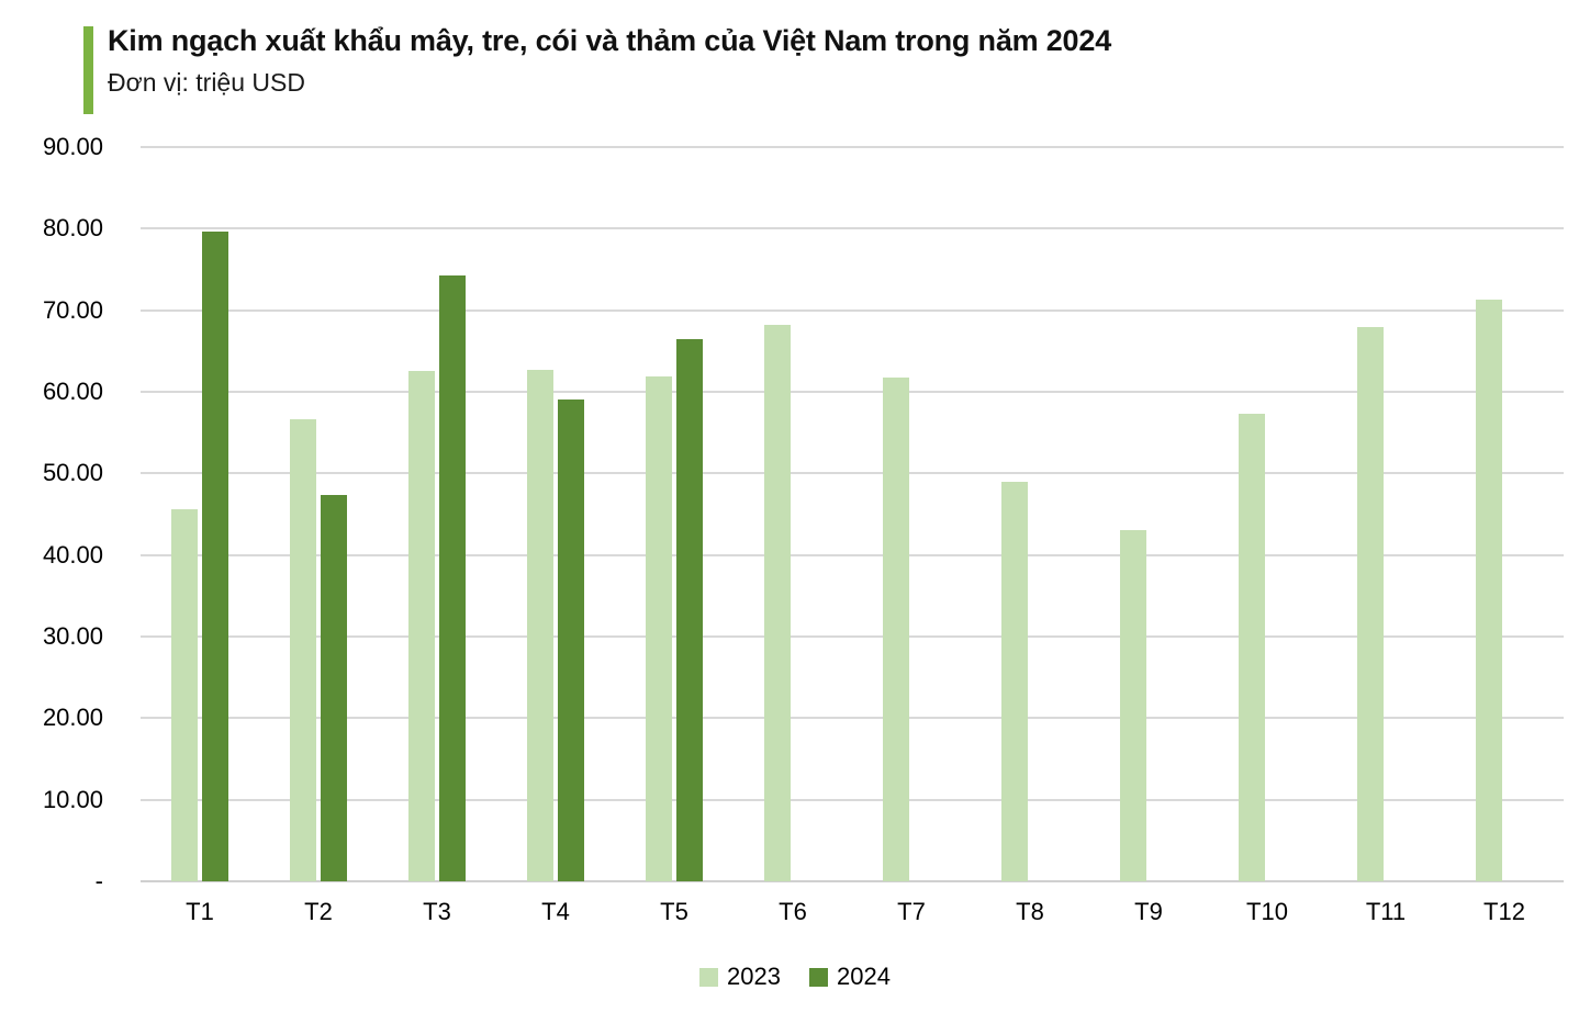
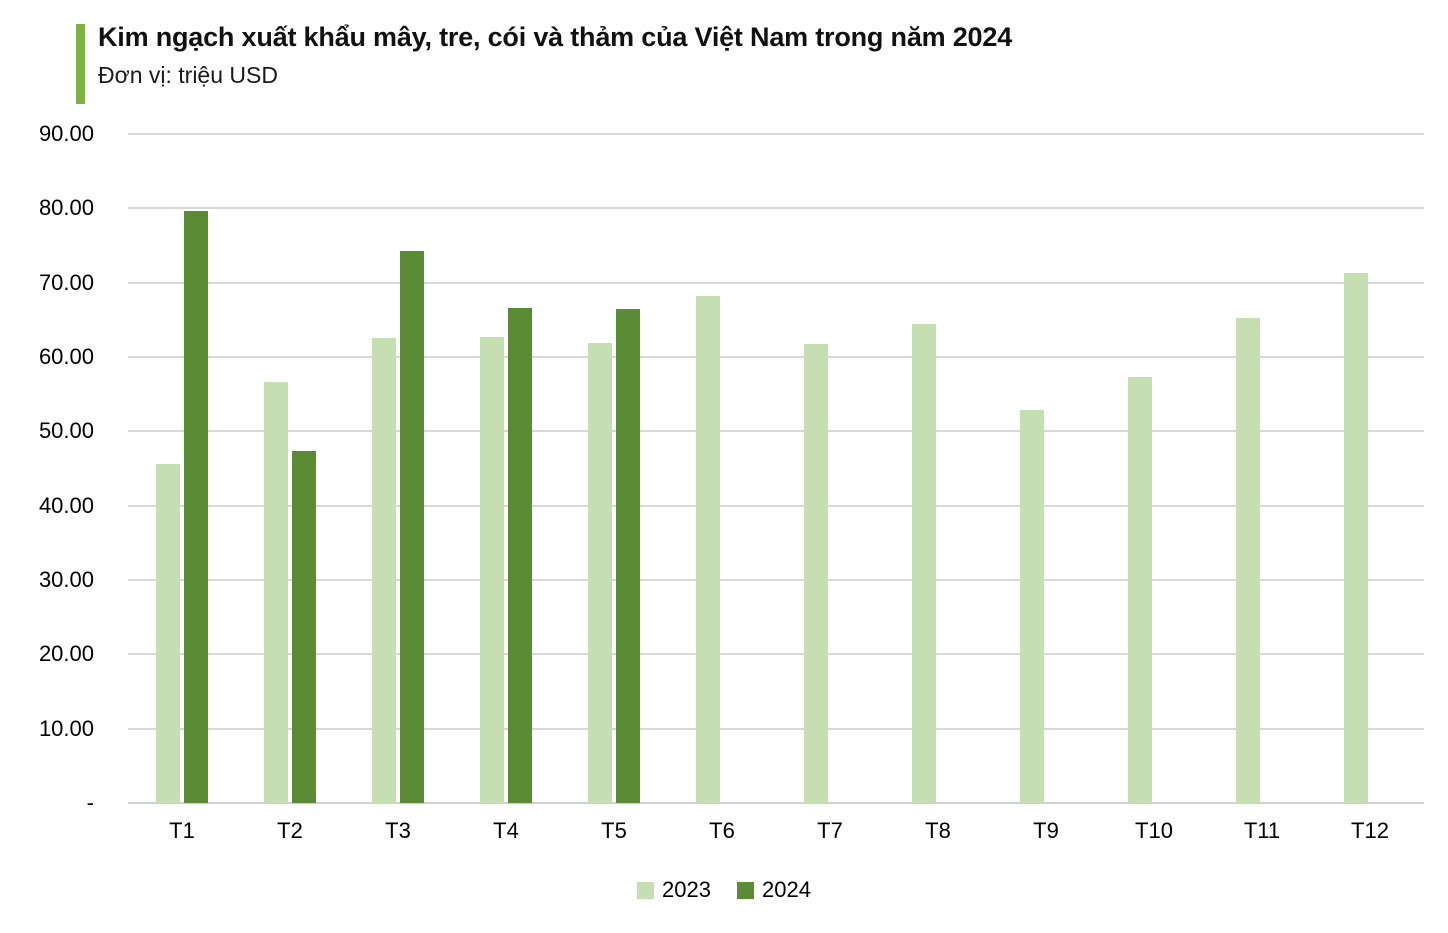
2024/T4: 59 -> 67
2023/T8: 49 -> 64
2023/T9: 43 -> 53
2023/T11: 68 -> 65
